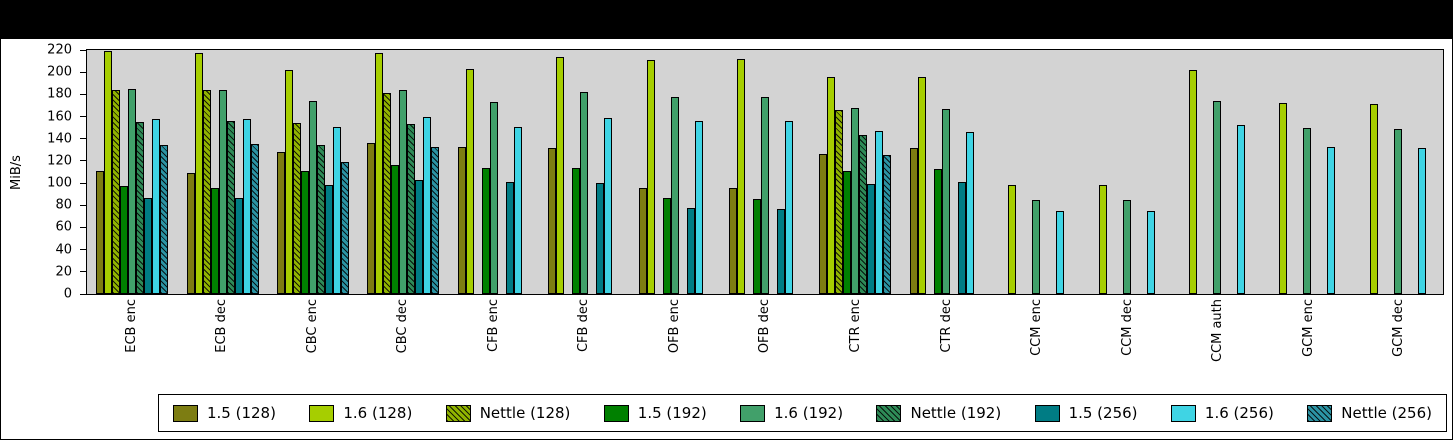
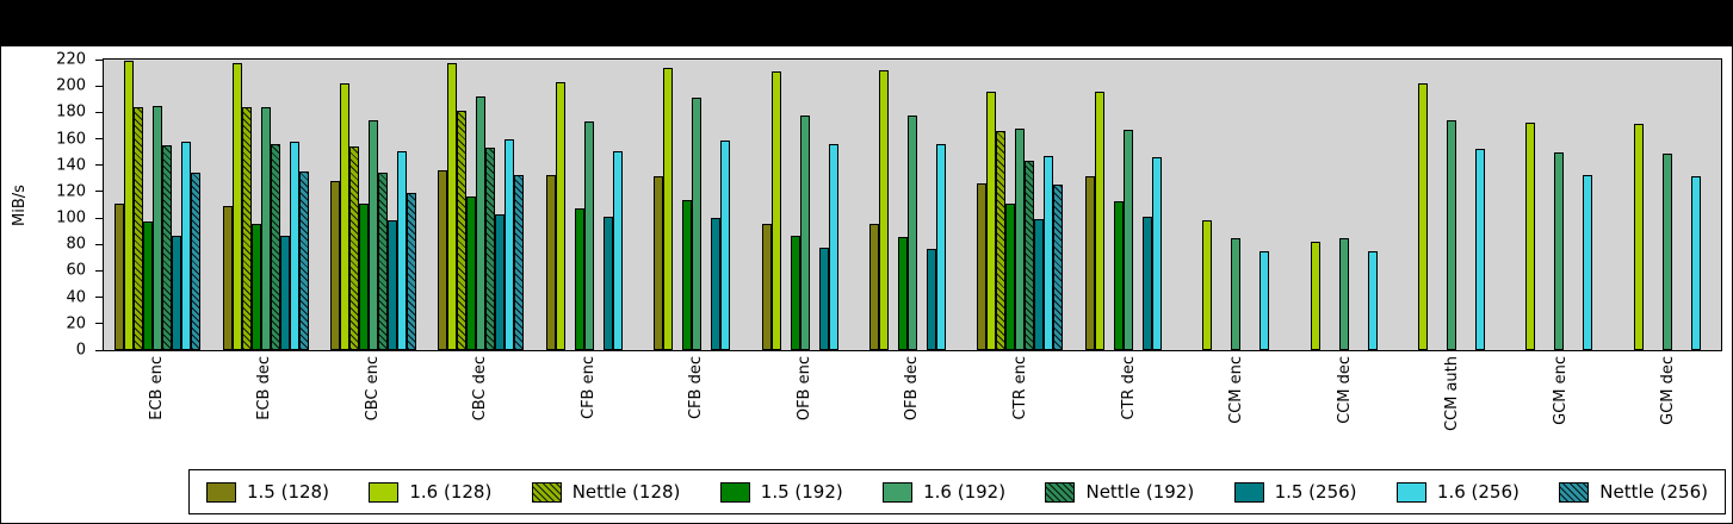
1.6 (192)/CBC dec: 184 -> 192
1.5 (192)/CFB enc: 114 -> 107
1.6 (192)/CFB dec: 182 -> 191
1.6 (128)/CCM dec: 98 -> 82
